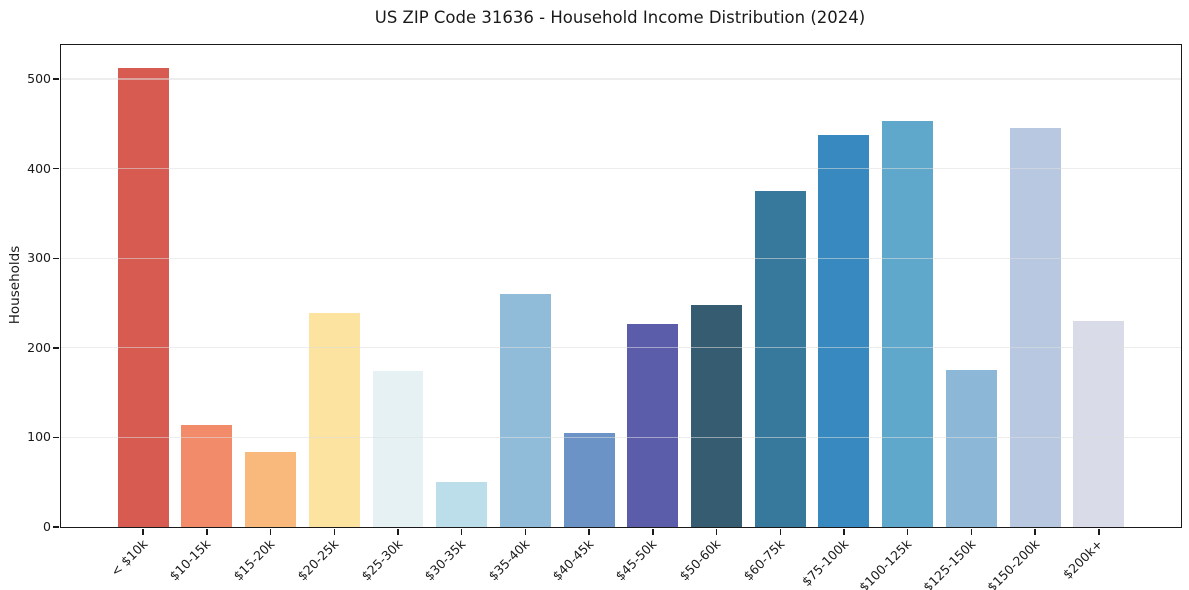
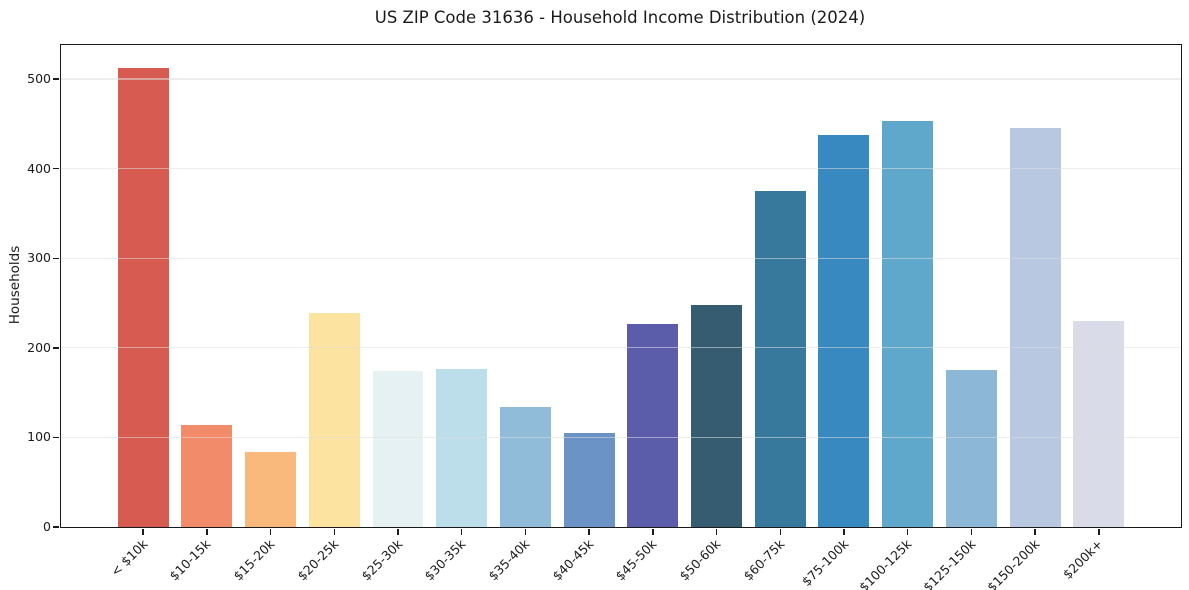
$30-35k: 50 -> 180
$35-40k: 260 -> 130
